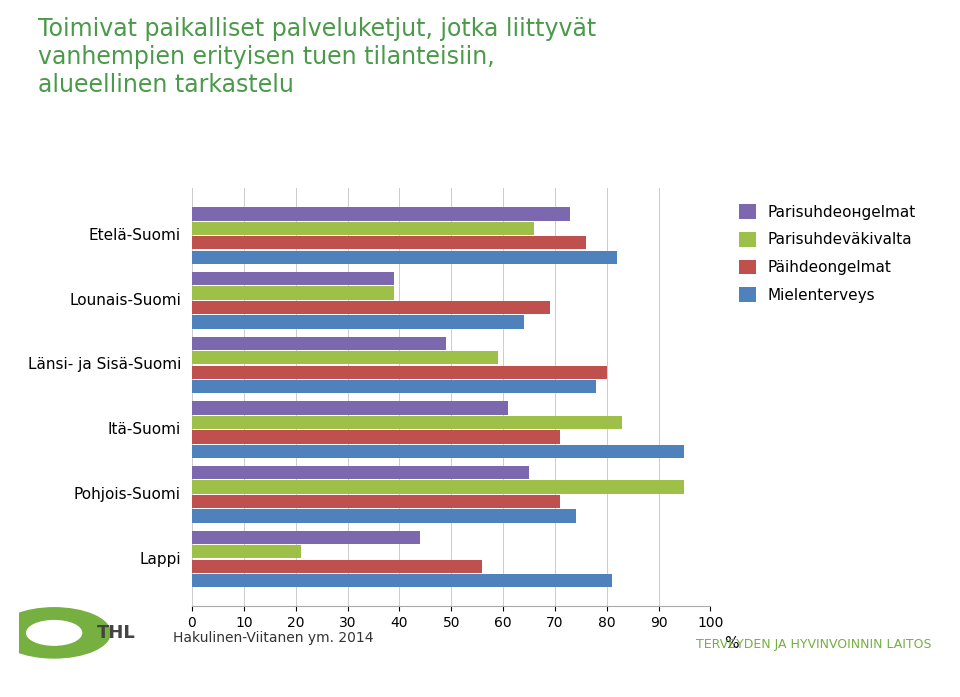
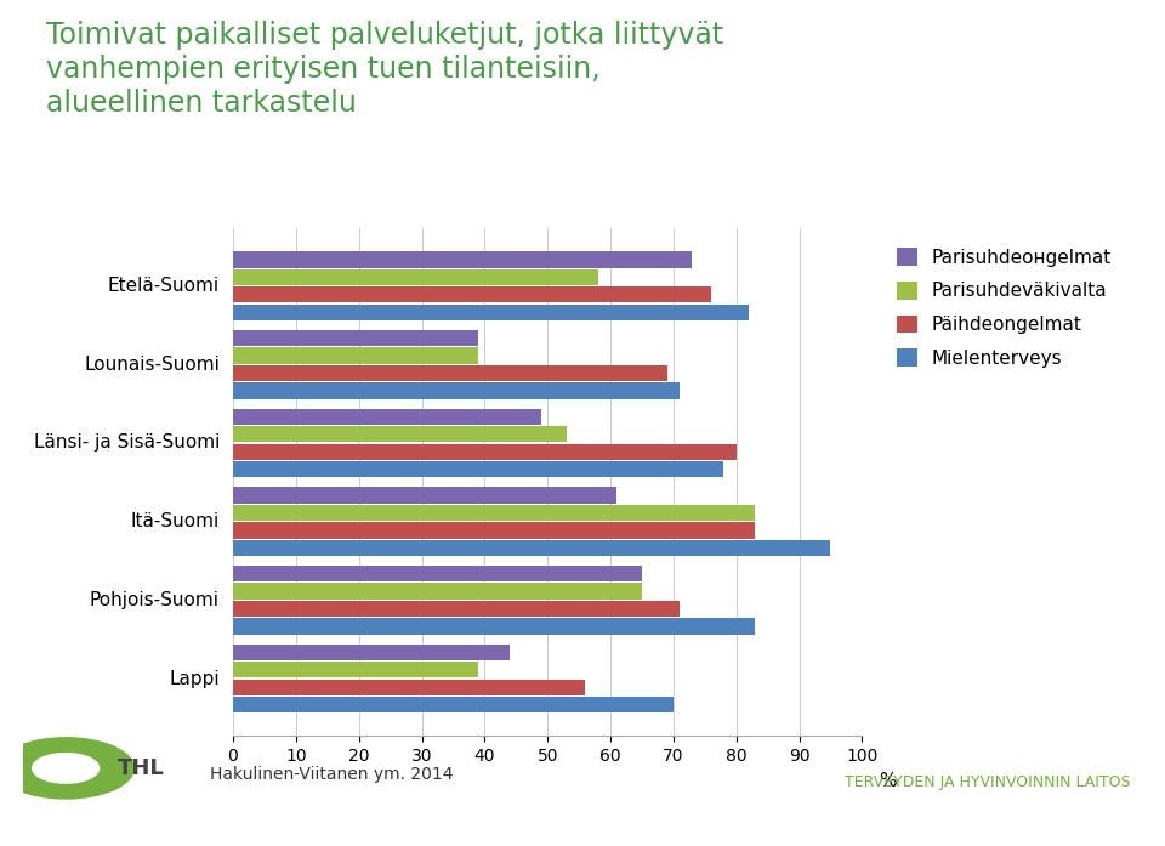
Parisuhdeväkivalta/Etelä-Suomi: 66 -> 58
Mielenterveys/Lounais-Suomi: 64 -> 71
Parisuhdeväkivalta/Länsi- ja Sisä-Suomi: 59 -> 53
Päihdeongelmat/Itä-Suomi: 71 -> 83
Parisuhdeväkivalta/Pohjois-Suomi: 95 -> 65
Mielenterveys/Pohjois-Suomi: 74 -> 83
Parisuhdeväkivalta/Lappi: 21 -> 39
Mielenterveys/Lappi: 81 -> 70
